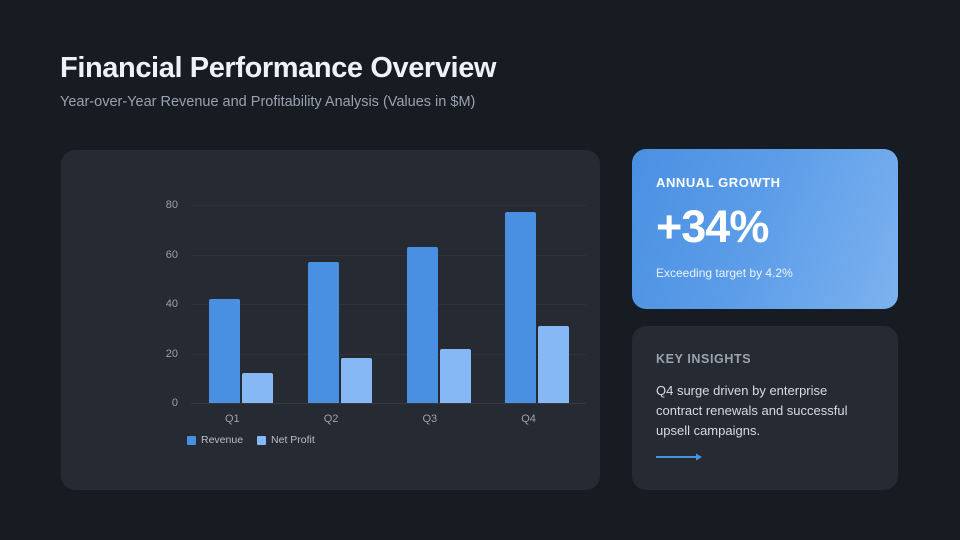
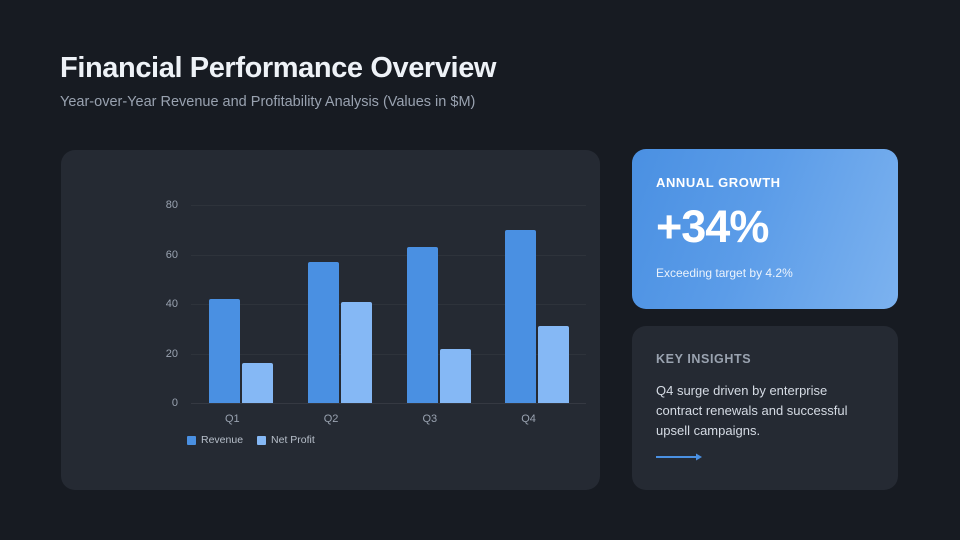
Net Profit/Q1: 12 -> 16
Net Profit/Q2: 18 -> 41
Revenue/Q4: 77 -> 70
